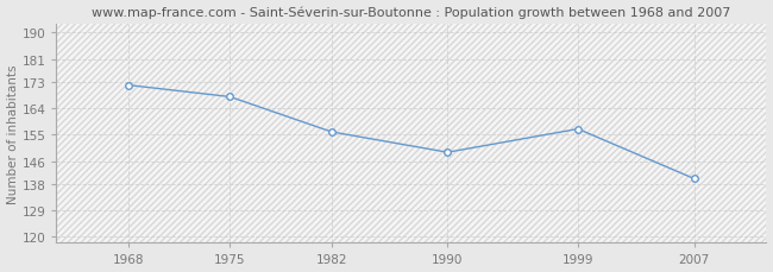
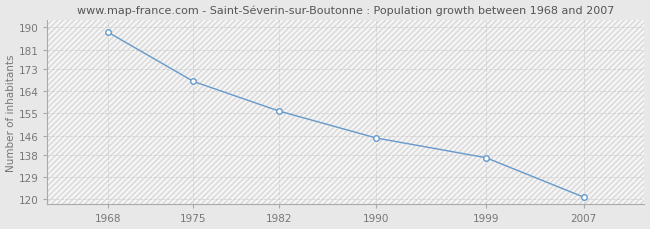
1968: 172 -> 188
1990: 149 -> 145
1999: 157 -> 137
2007: 140 -> 121
